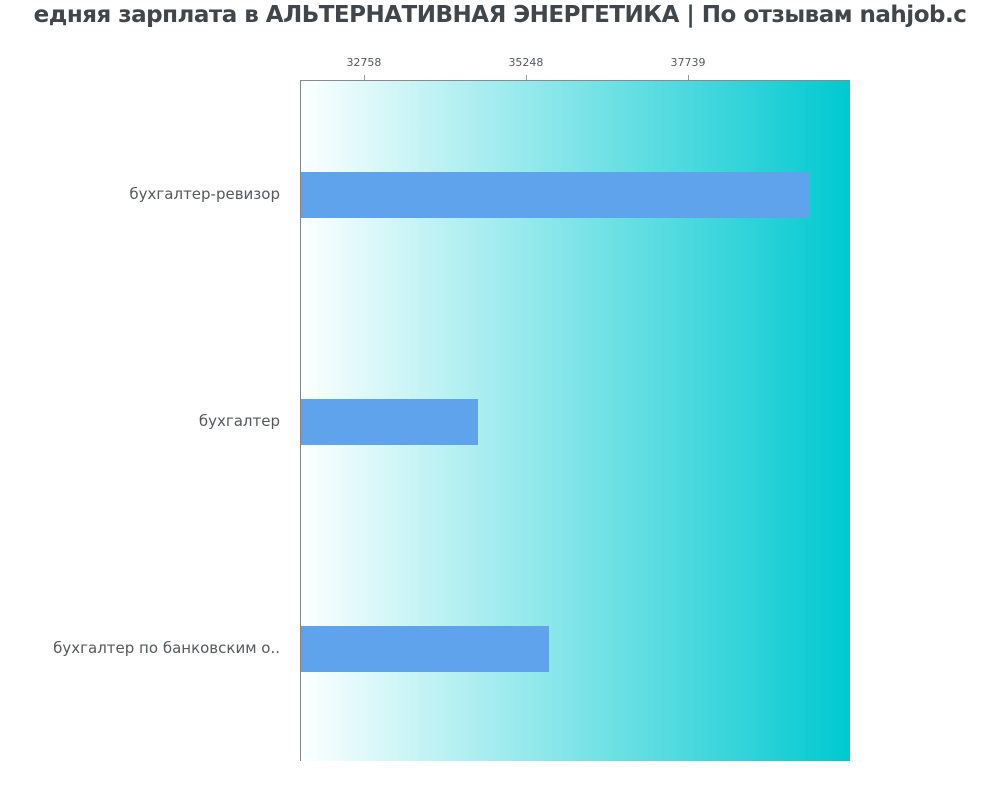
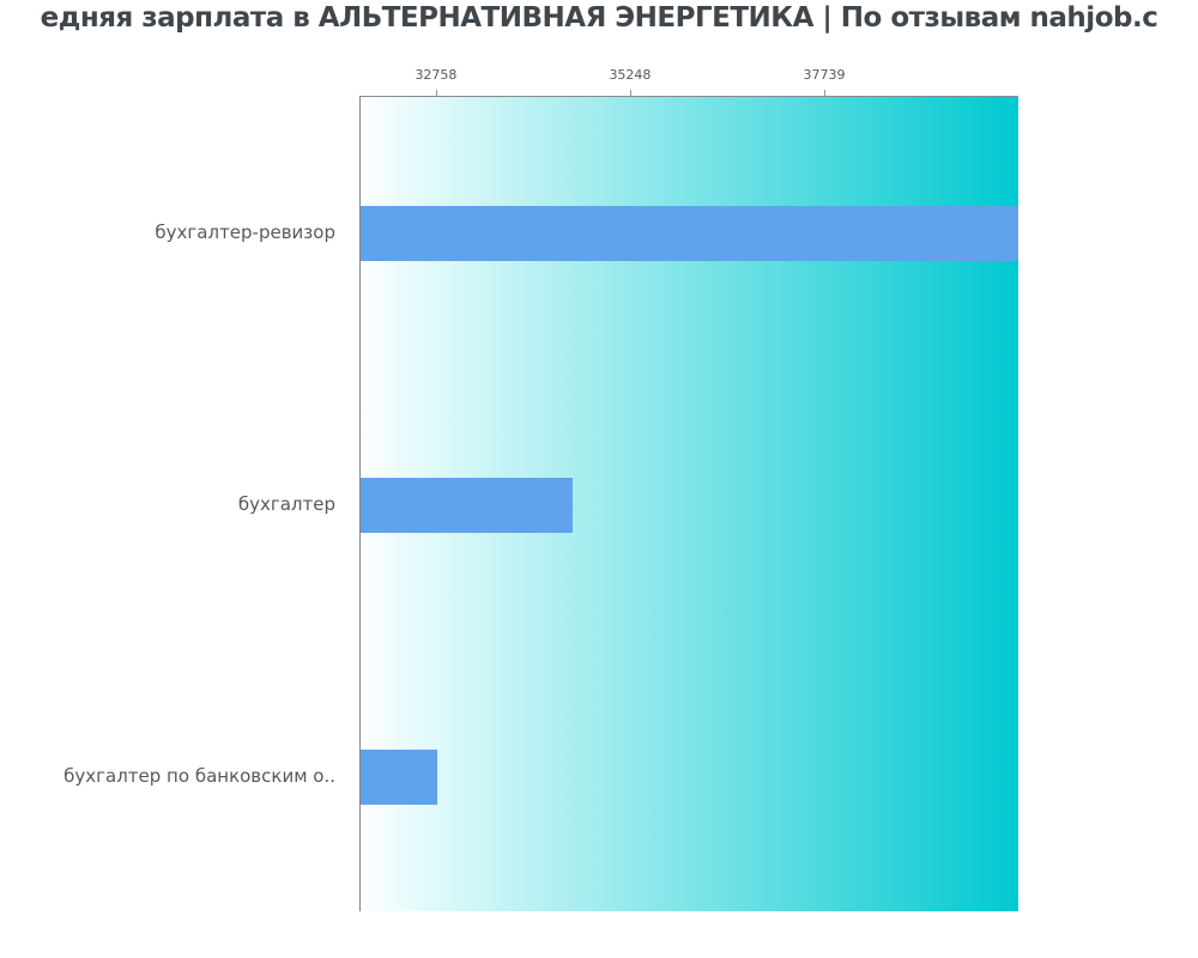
бухгалтер-ревизор: 39600 -> 40200
бухгалтер по банковским о..: 35600 -> 32800
